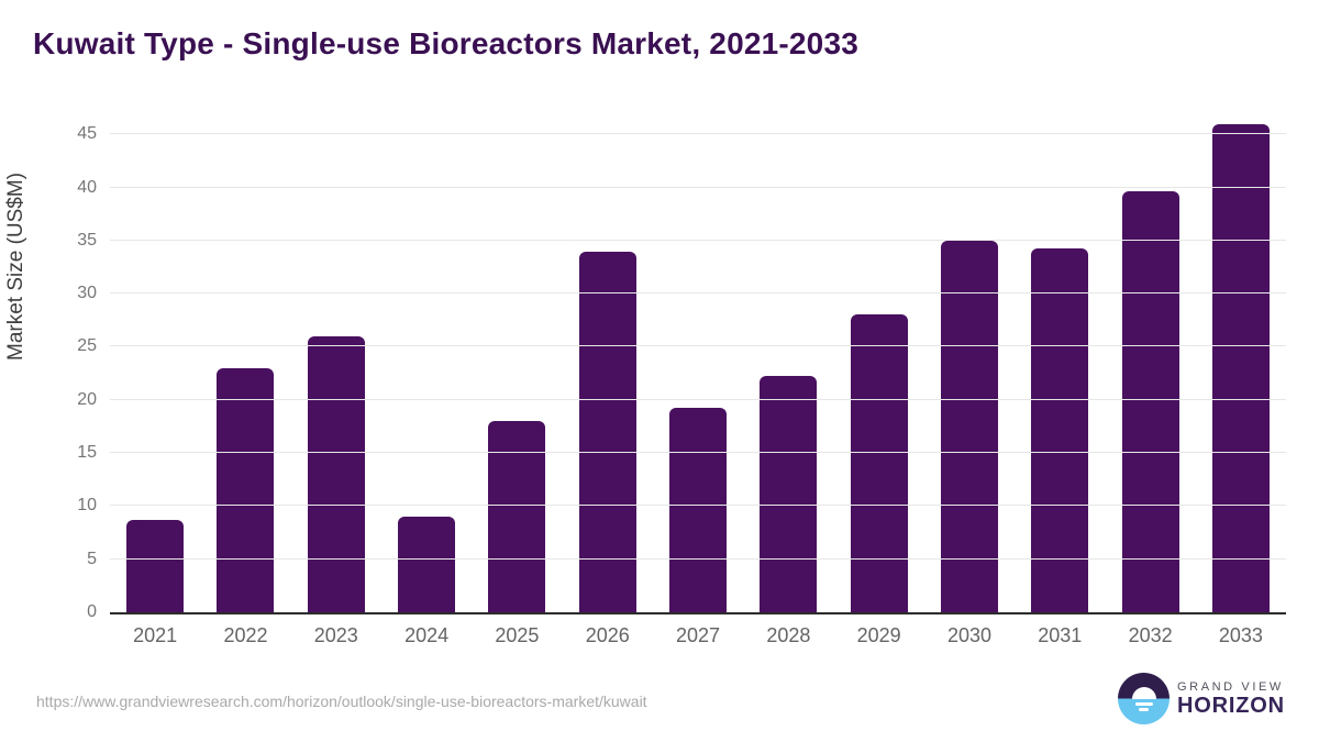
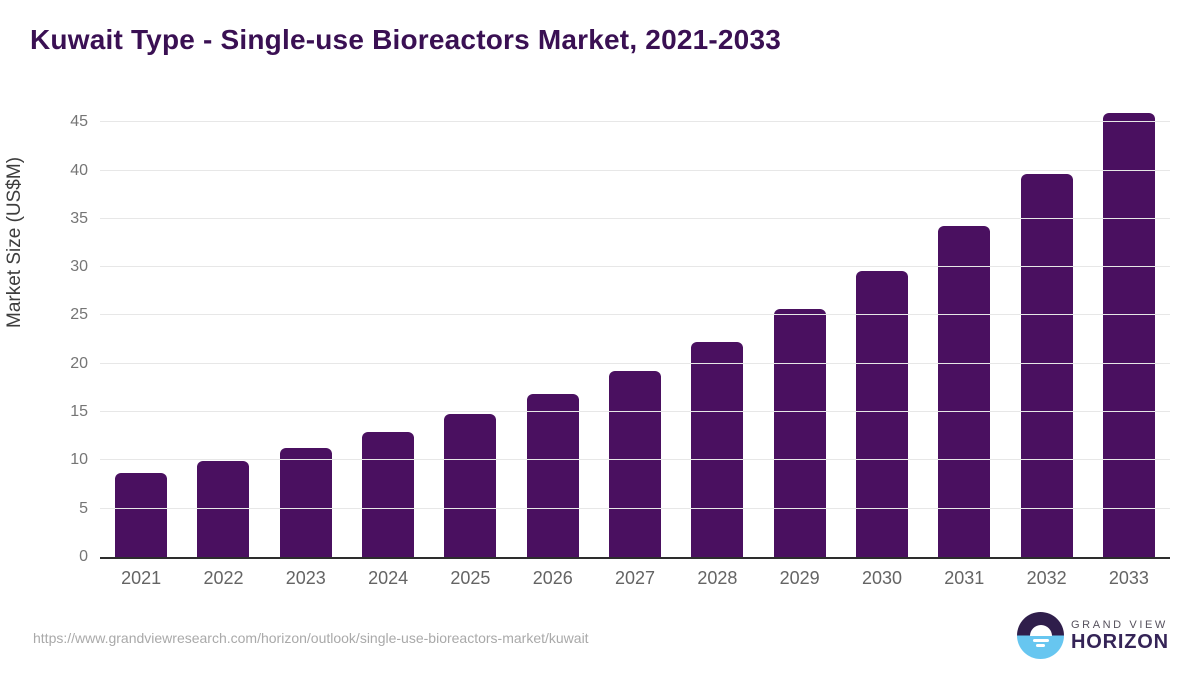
2022: 23 -> 10
2023: 26 -> 11
2024: 9 -> 13
2025: 18 -> 15
2026: 34 -> 17
2029: 28 -> 26
2030: 35 -> 30
